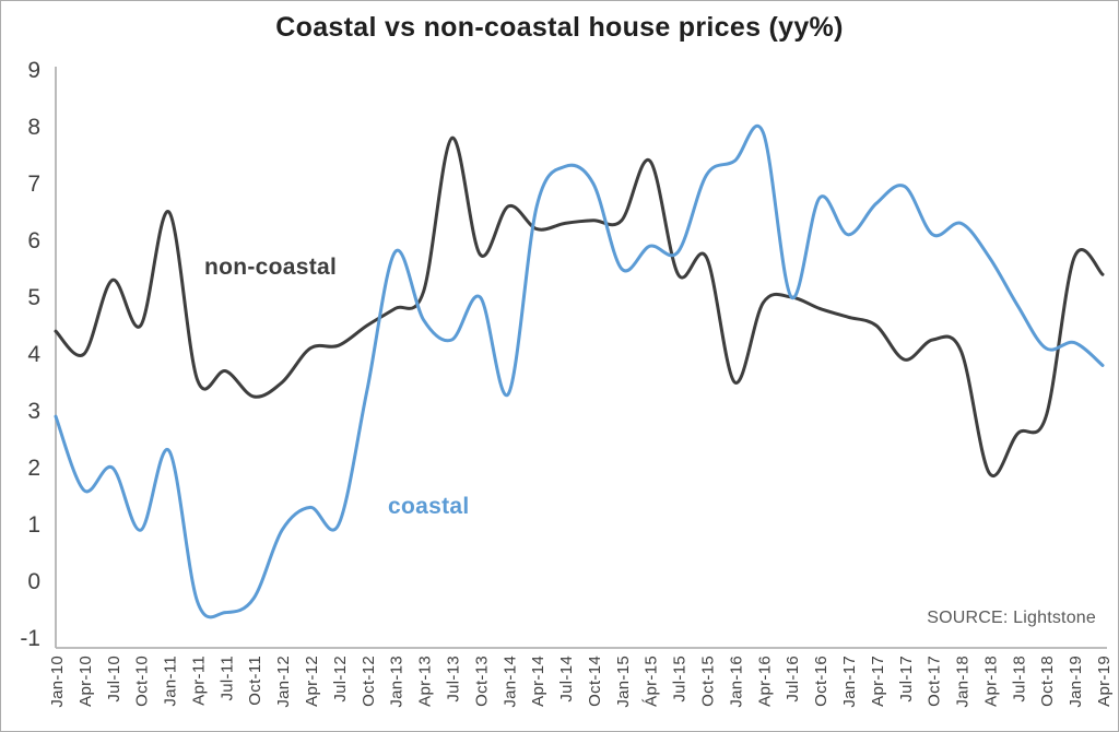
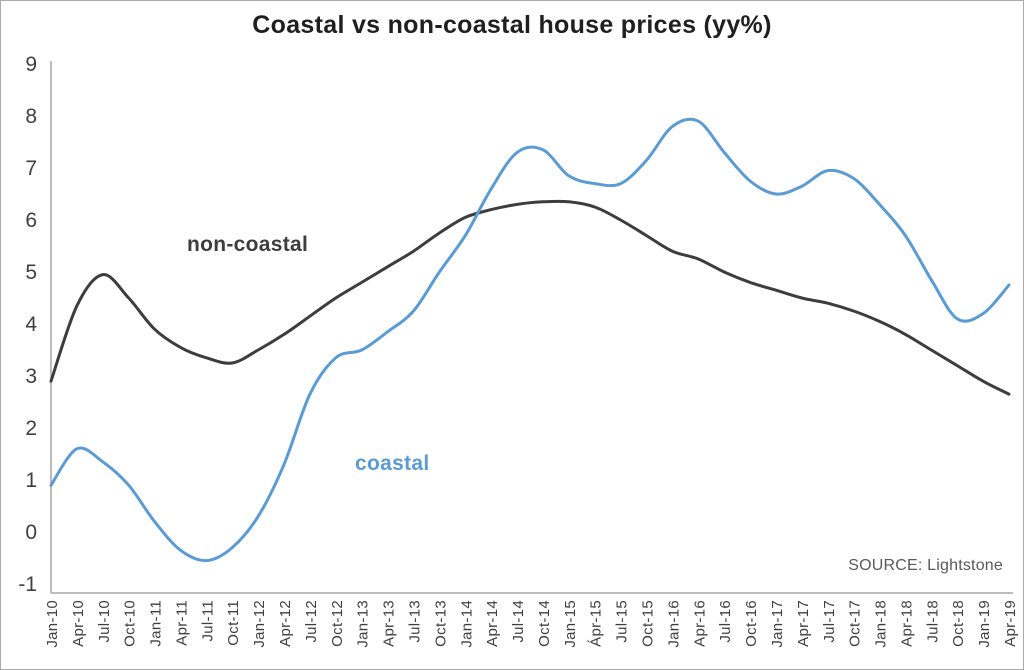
non-coastal/Jan-10: 4.4 -> 2.9
coastal/Jan-10: 2.9 -> 0.9
non-coastal/Apr-10: 4.0 -> 4.3
non-coastal/Jul-10: 5.3 -> 5.0
coastal/Jul-10: 2.0 -> 1.4
non-coastal/Jan-11: 6.5 -> 3.9
coastal/Jan-11: 2.3 -> 0.2
non-coastal/Jul-11: 3.7 -> 3.4
coastal/Jan-12: 0.9 -> 0.3
non-coastal/Apr-12: 4.1 -> 3.8
coastal/Jul-12: 1.0 -> 2.6
coastal/Jan-13: 5.8 -> 3.5
coastal/Apr-13: 4.6 -> 3.9
non-coastal/Jul-13: 7.8 -> 5.4
non-coastal/Jan-14: 6.6 -> 6.0
coastal/Jan-14: 3.3 -> 5.7
coastal/Oct-14: 7.0 -> 7.3
coastal/Jan-15: 5.5 -> 6.8
non-coastal/Ápr-15: 7.4 -> 6.2
coastal/Ápr-15: 5.9 -> 6.7
non-coastal/Jul-15: 5.4 -> 6.0
coastal/Jul-15: 5.8 -> 6.7
non-coastal/Jan-16: 3.5 -> 5.4
coastal/Jan-16: 7.4 -> 7.8
non-coastal/Apr-16: 4.9 -> 5.2
coastal/Jul-16: 5.0 -> 7.3
coastal/Jan-17: 6.1 -> 6.5
non-coastal/Jul-17: 3.9 -> 4.4
coastal/Oct-17: 6.1 -> 6.8
non-coastal/Apr-18: 1.9 -> 3.8
non-coastal/Jul-18: 2.6 -> 3.5
non-coastal/Oct-18: 2.9 -> 3.2
non-coastal/Jan-19: 5.7 -> 2.9
non-coastal/Apr-19: 5.4 -> 2.6
coastal/Apr-19: 3.8 -> 4.8
